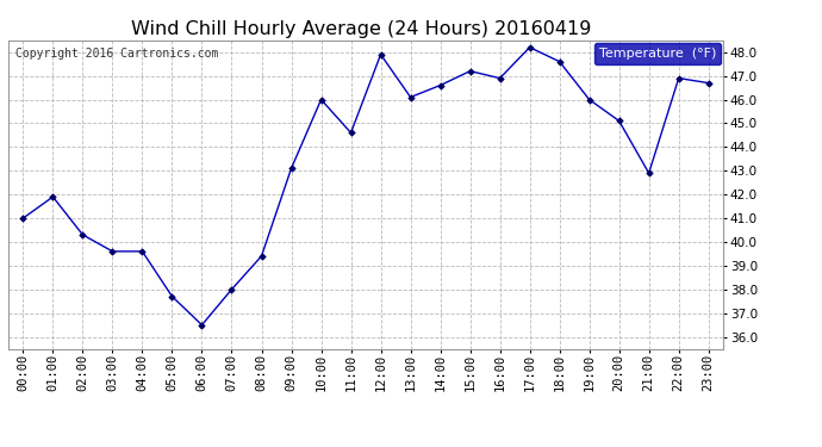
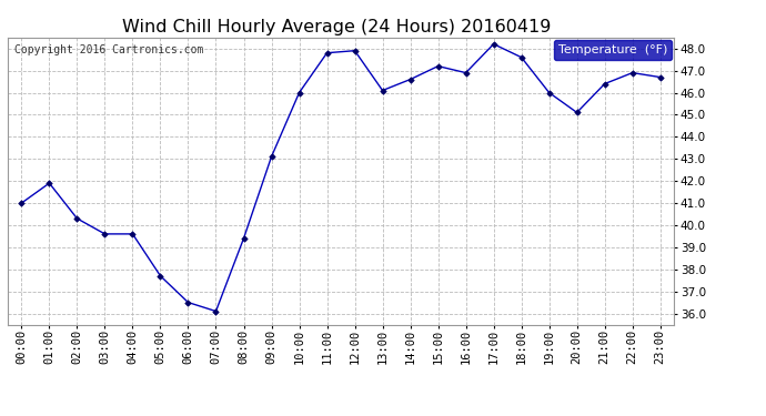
07:00: 38.0 -> 36.1
11:00: 44.6 -> 47.8
21:00: 42.9 -> 46.4
